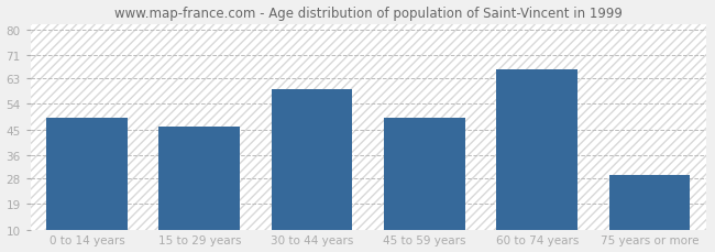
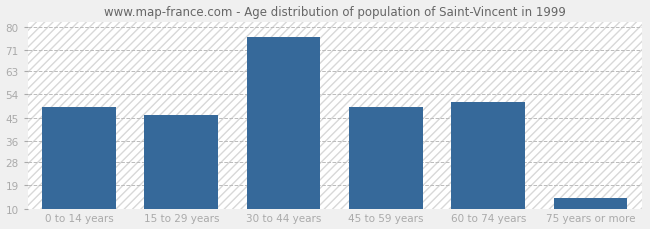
30 to 44 years: 59 -> 76
60 to 74 years: 66 -> 51
75 years or more: 29 -> 14
